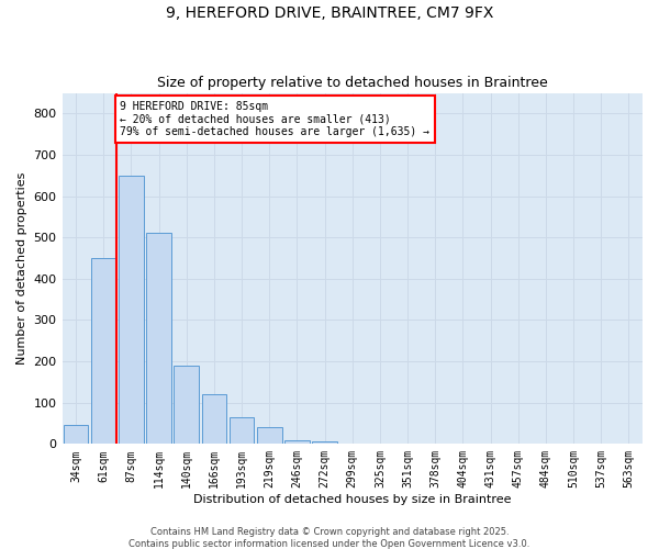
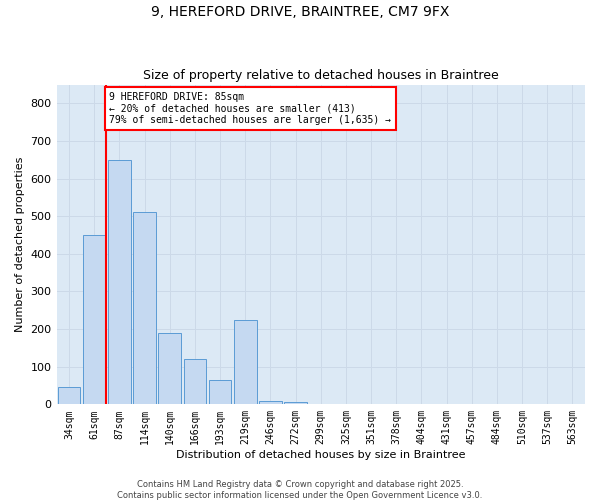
219sqm: 40 -> 225
